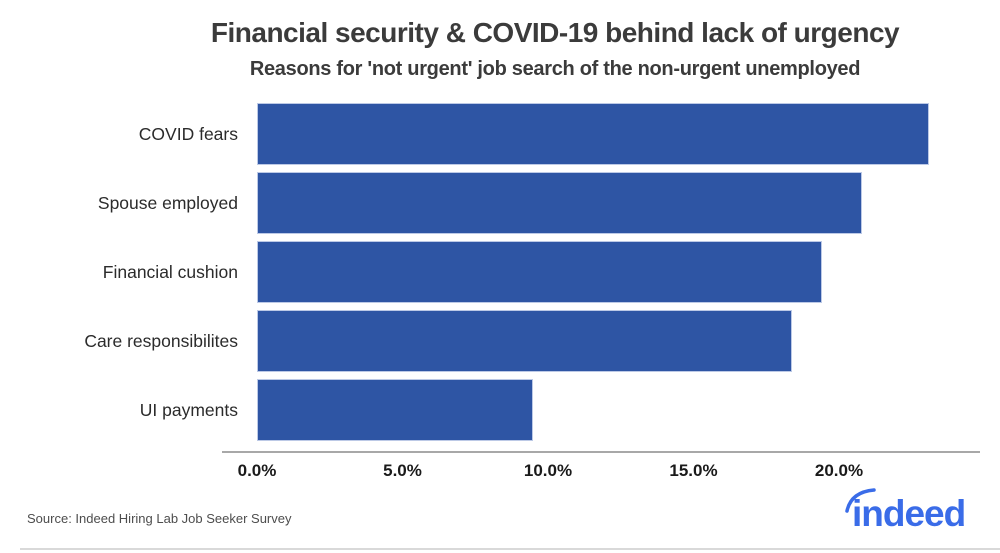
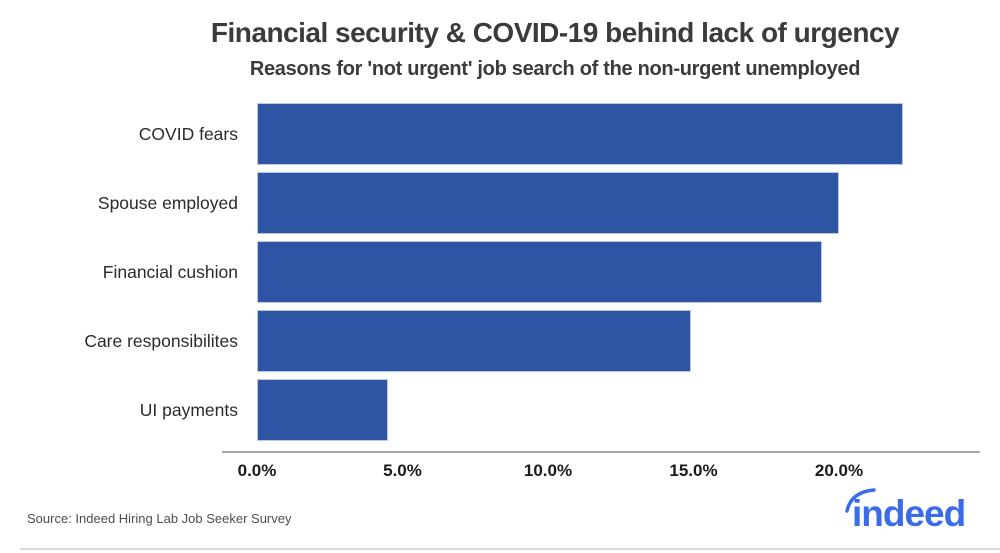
COVID fears: 23.1% -> 22.2%
Spouse employed: 20.8% -> 20.0%
Care responsibilites: 18.4% -> 14.9%
UI payments: 9.5% -> 4.5%
